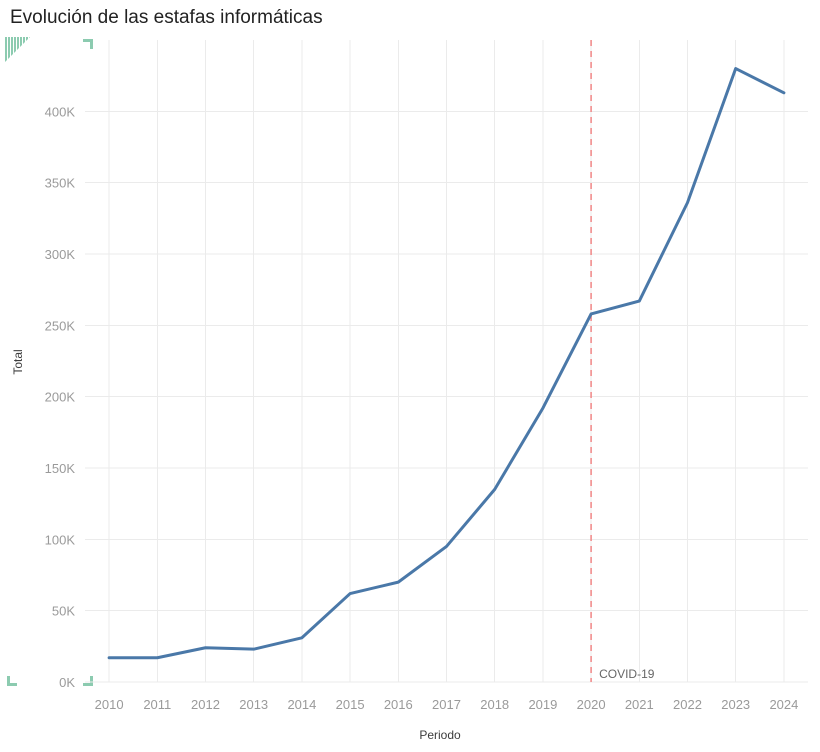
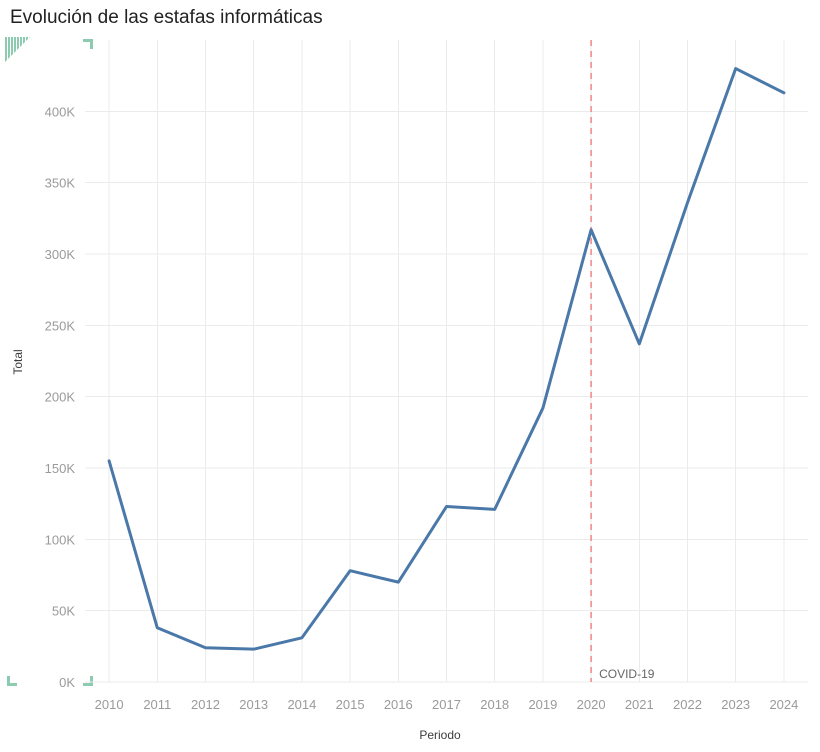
2010: 17K -> 155K
2011: 17K -> 38K
2015: 62K -> 78K
2017: 95K -> 123K
2018: 135K -> 121K
2020: 258K -> 317K
2021: 267K -> 237K
